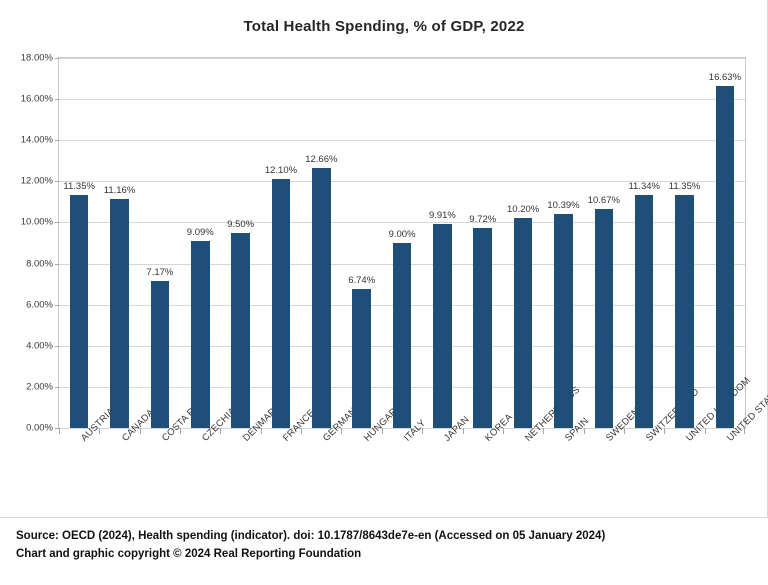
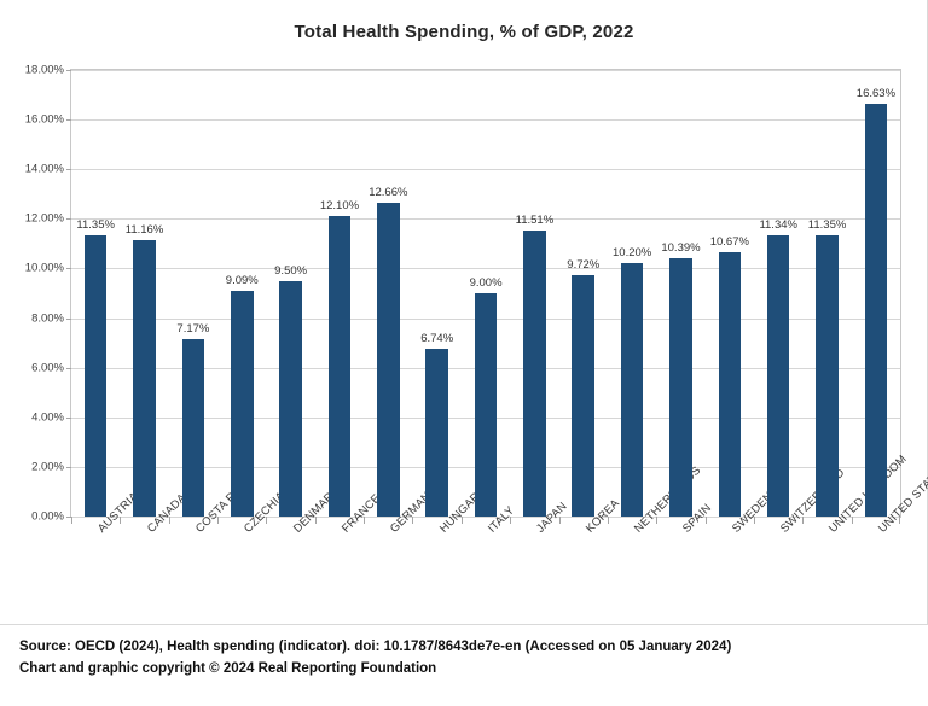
JAPAN: 9.91% -> 11.51%
